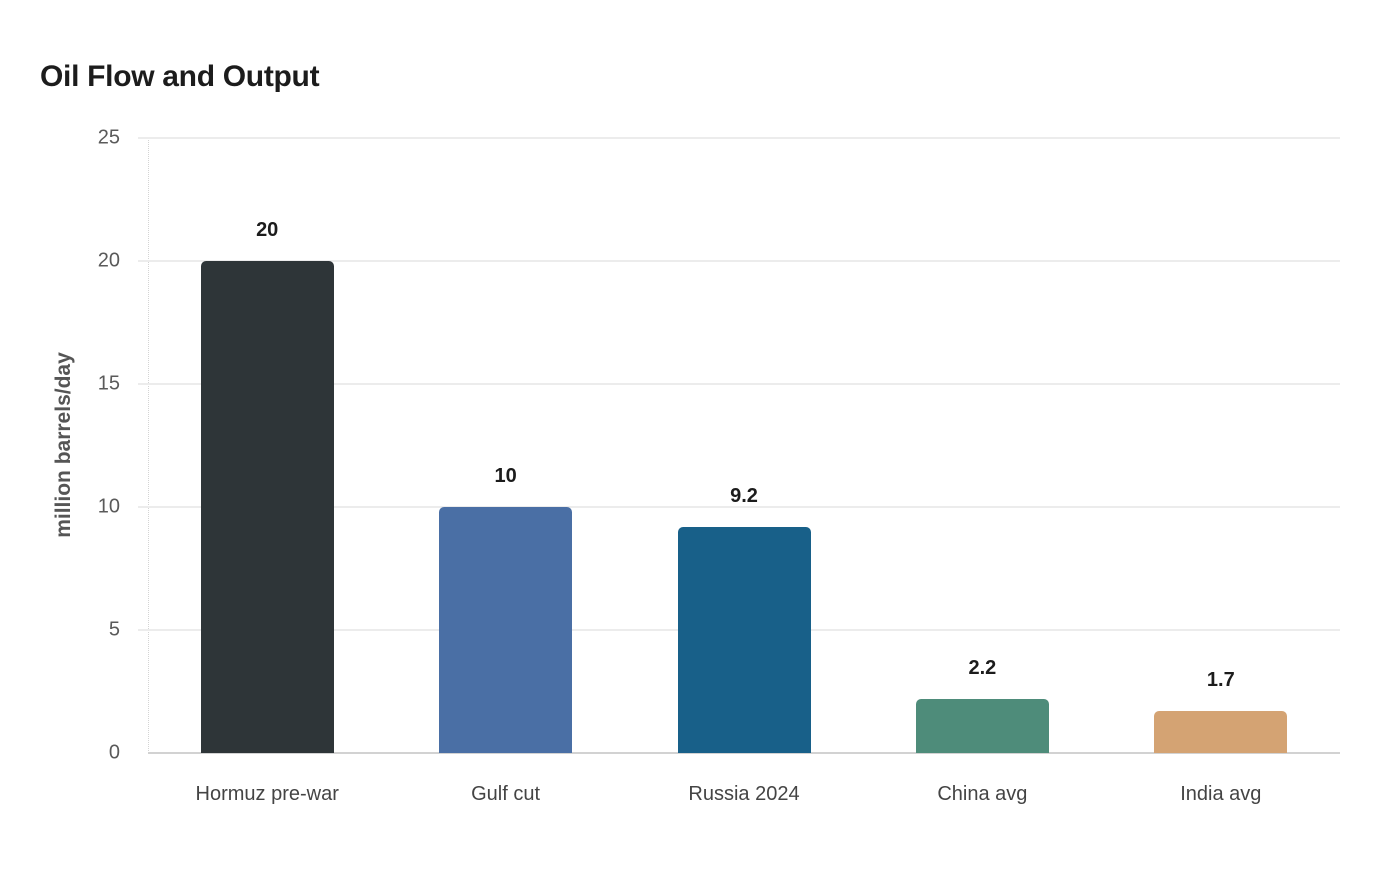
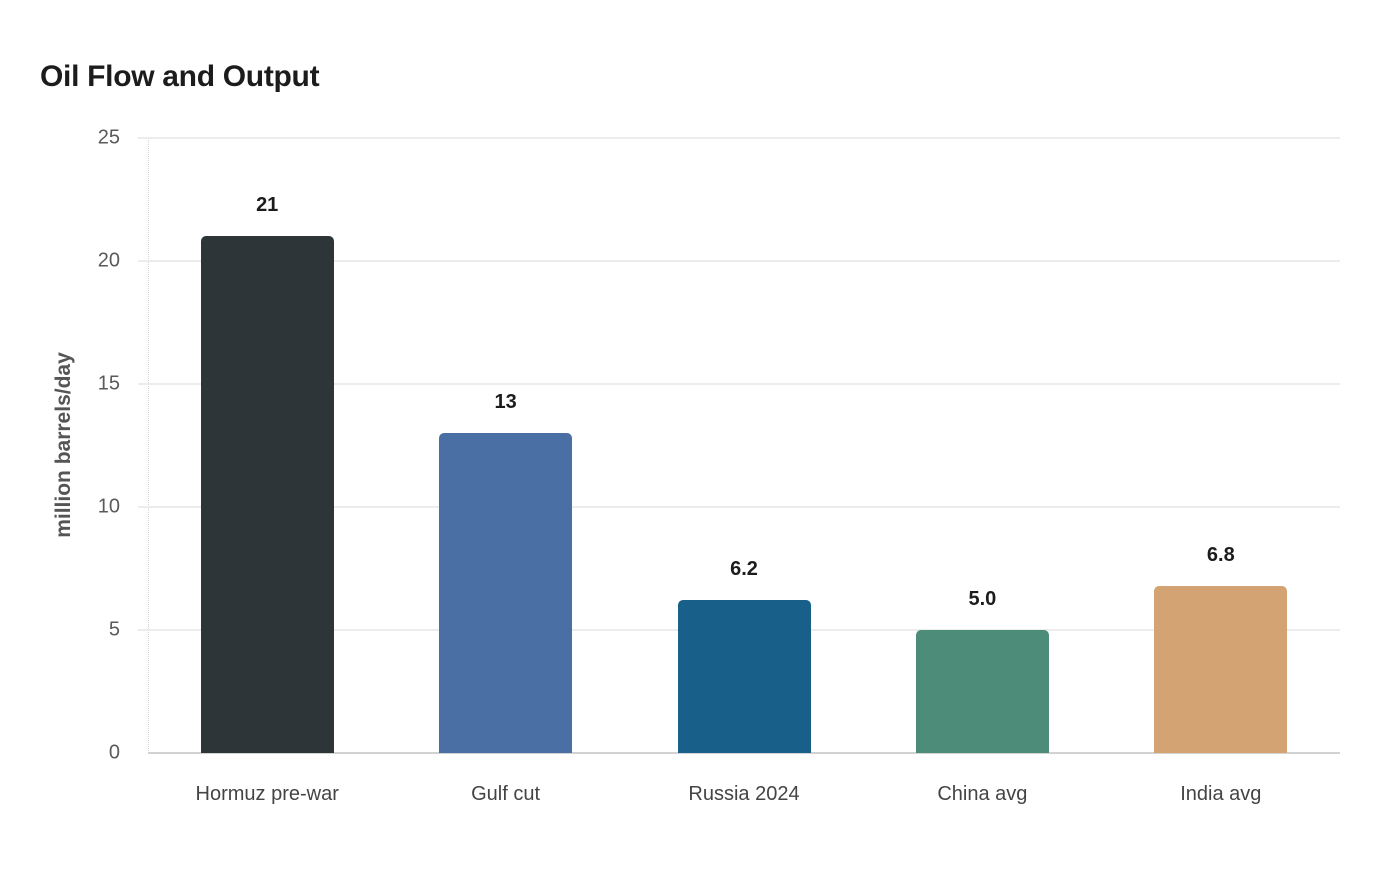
Hormuz pre-war: 20 -> 21
Gulf cut: 10 -> 13
Russia 2024: 9.2 -> 6.2
China avg: 2.2 -> 5.0
India avg: 1.7 -> 6.8
